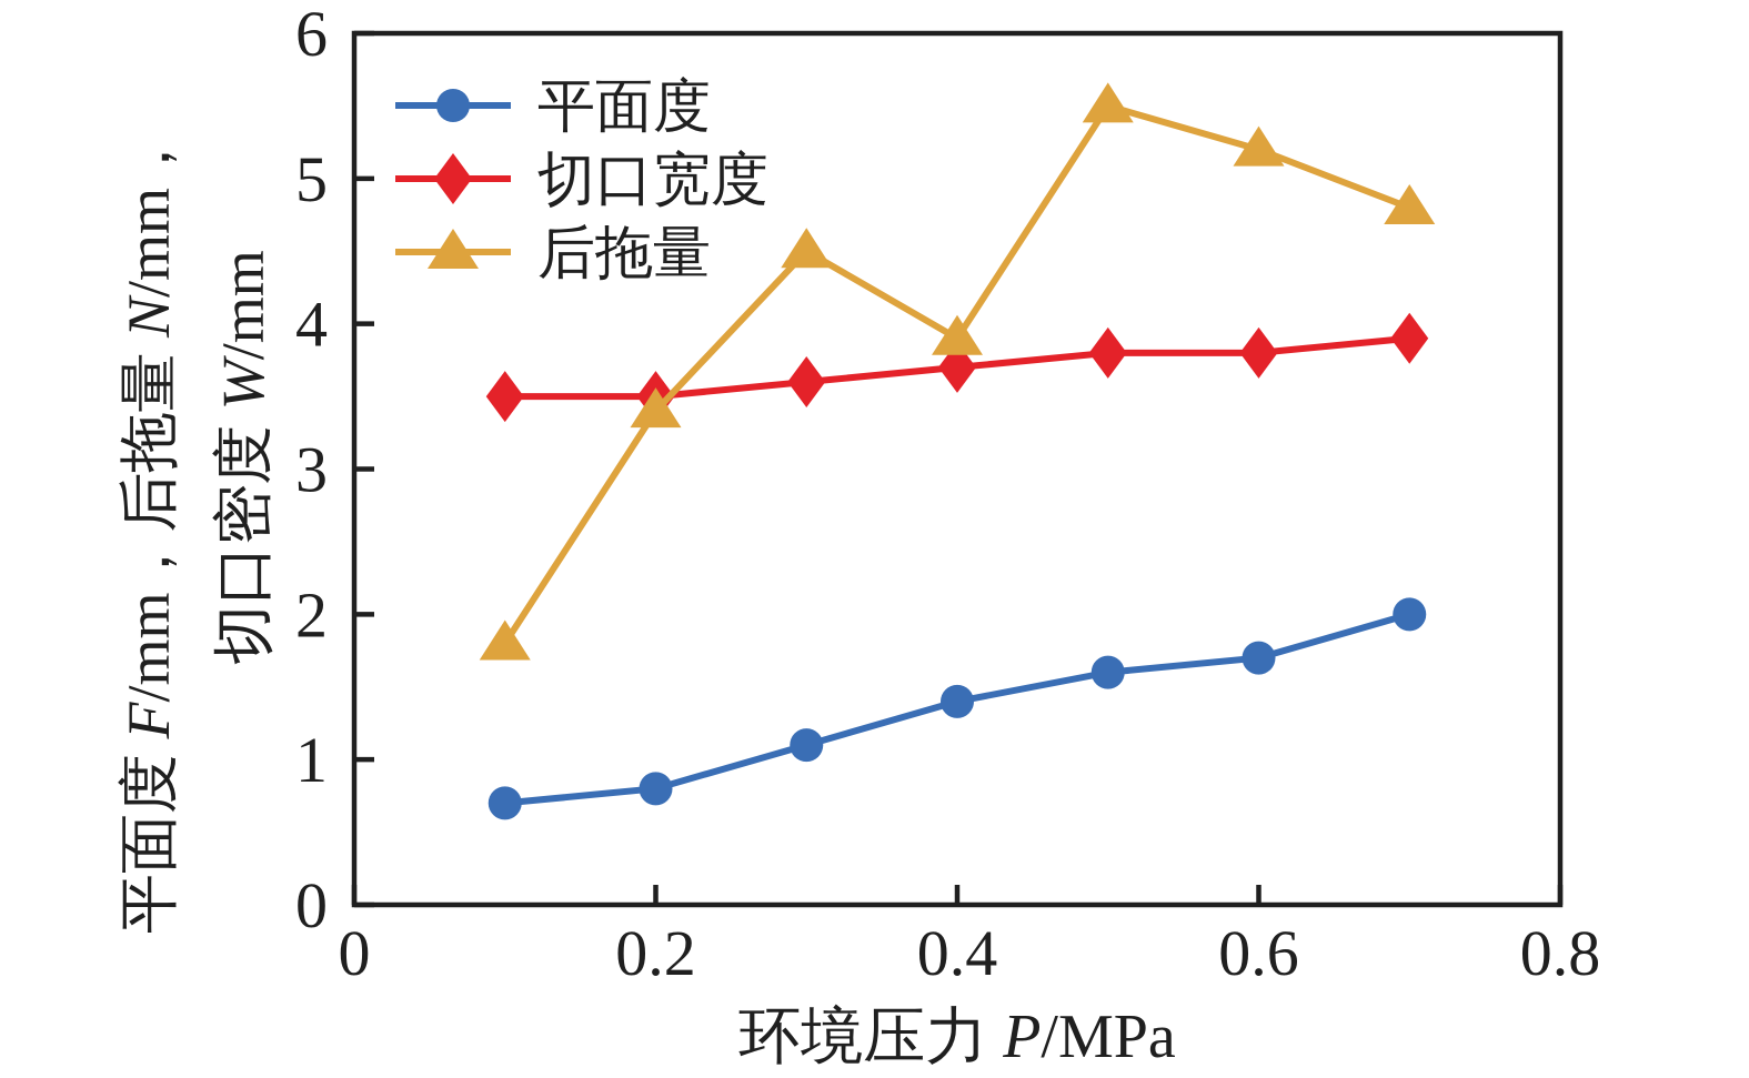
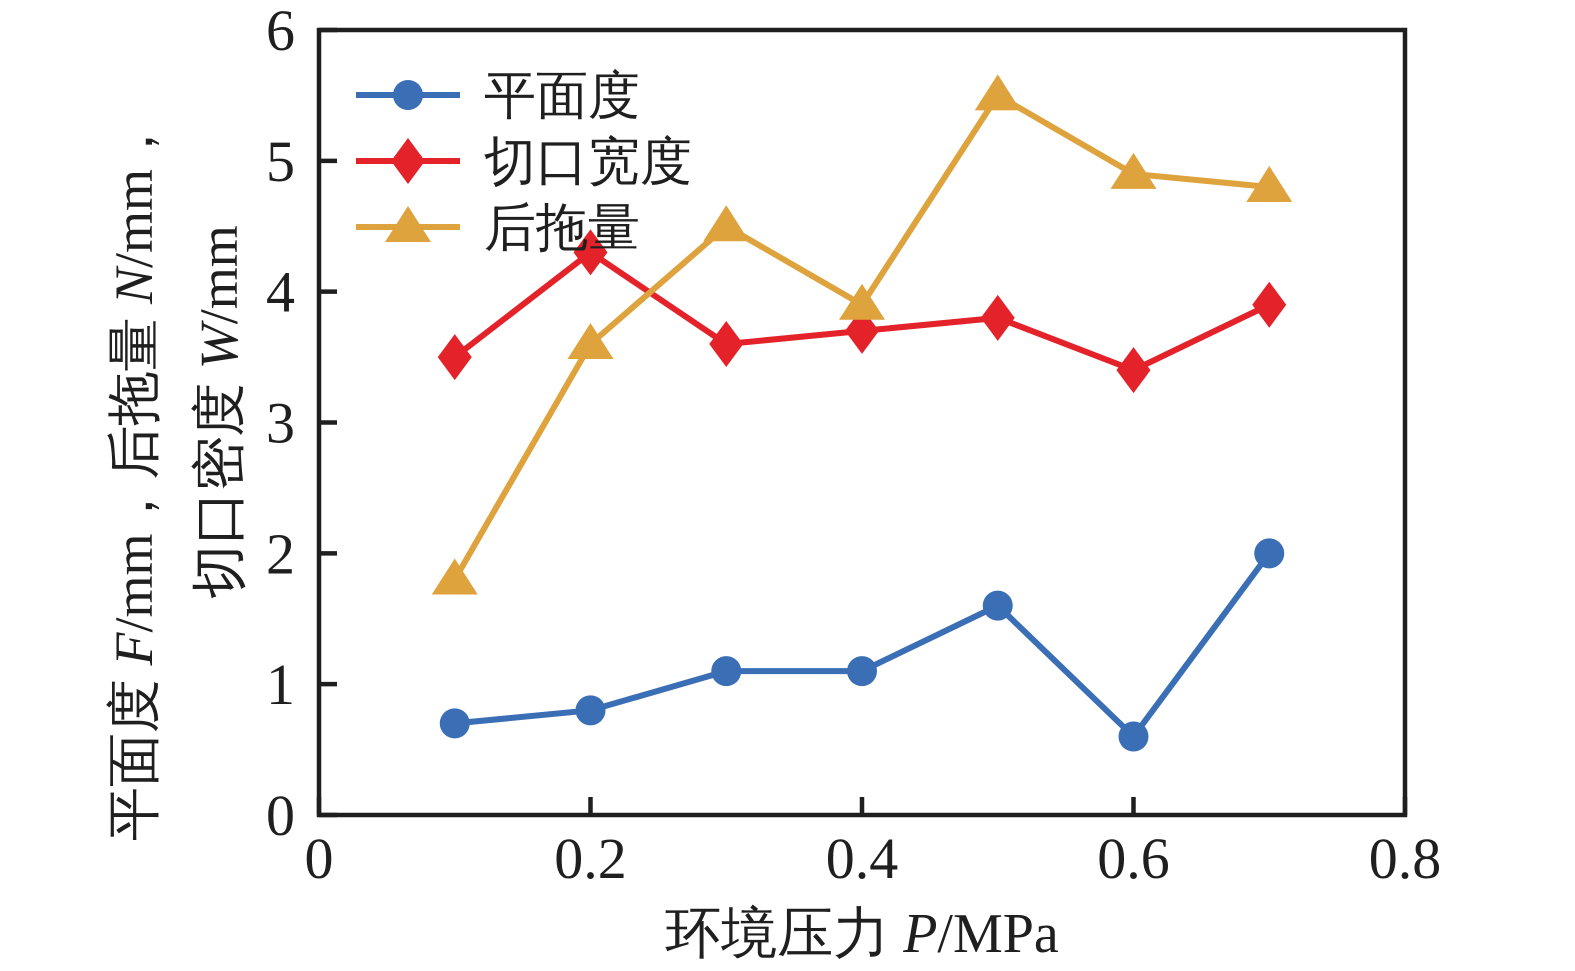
切口宽度/0.2: 3.5 -> 4.3
后拖量/0.2: 3.4 -> 3.6
平面度/0.4: 1.4 -> 1.1
平面度/0.6: 1.7 -> 0.6
切口宽度/0.6: 3.8 -> 3.4
后拖量/0.6: 5.2 -> 4.9
